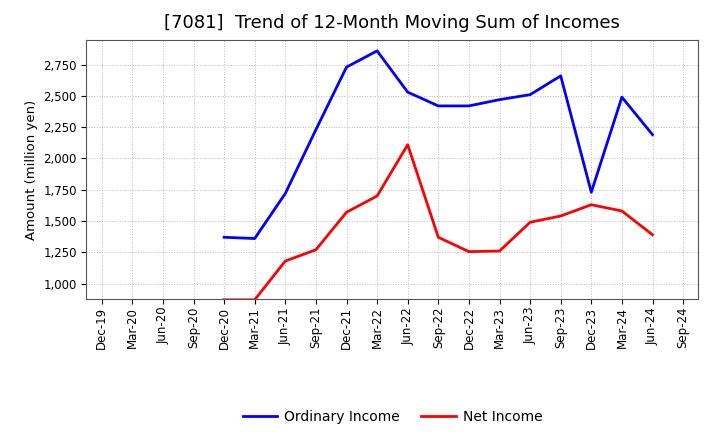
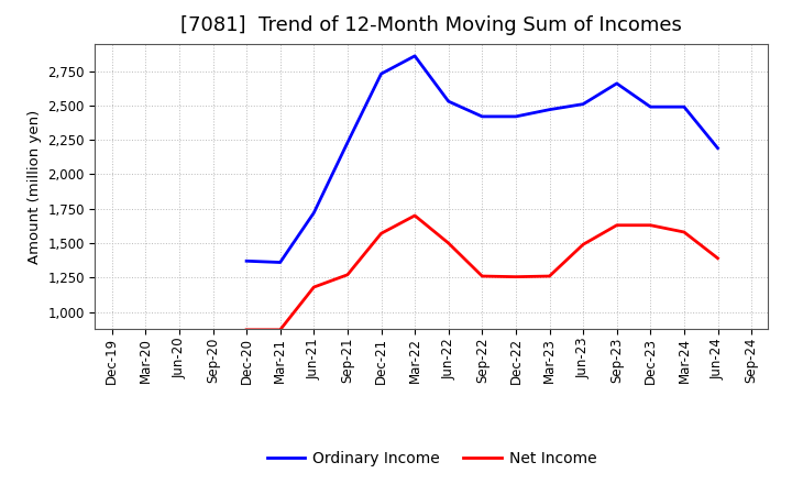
Net Income/Jun-22: 2,110 -> 1,500
Net Income/Sep-22: 1,370 -> 1,260
Net Income/Sep-23: 1,540 -> 1,630
Ordinary Income/Dec-23: 1,730 -> 2,490
